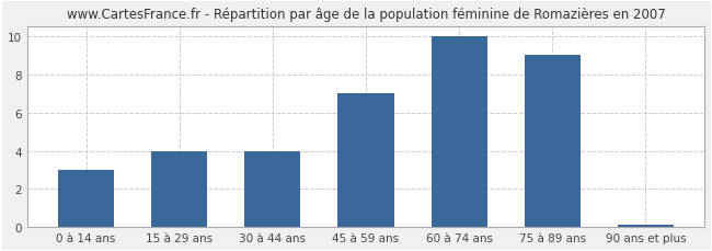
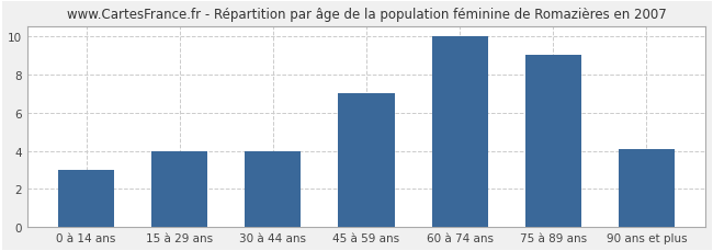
90 ans et plus: 0.1 -> 4.1
